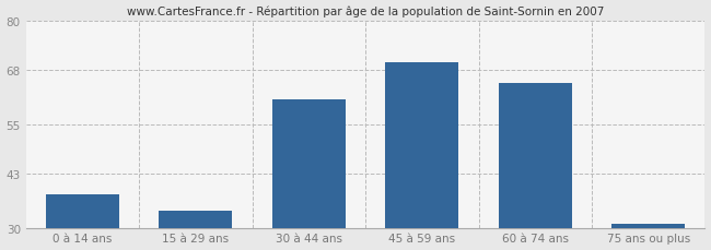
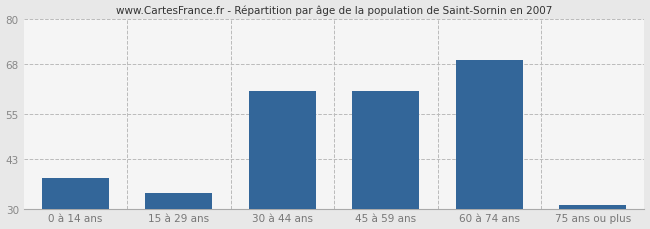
45 à 59 ans: 70 -> 61
60 à 74 ans: 65 -> 69
